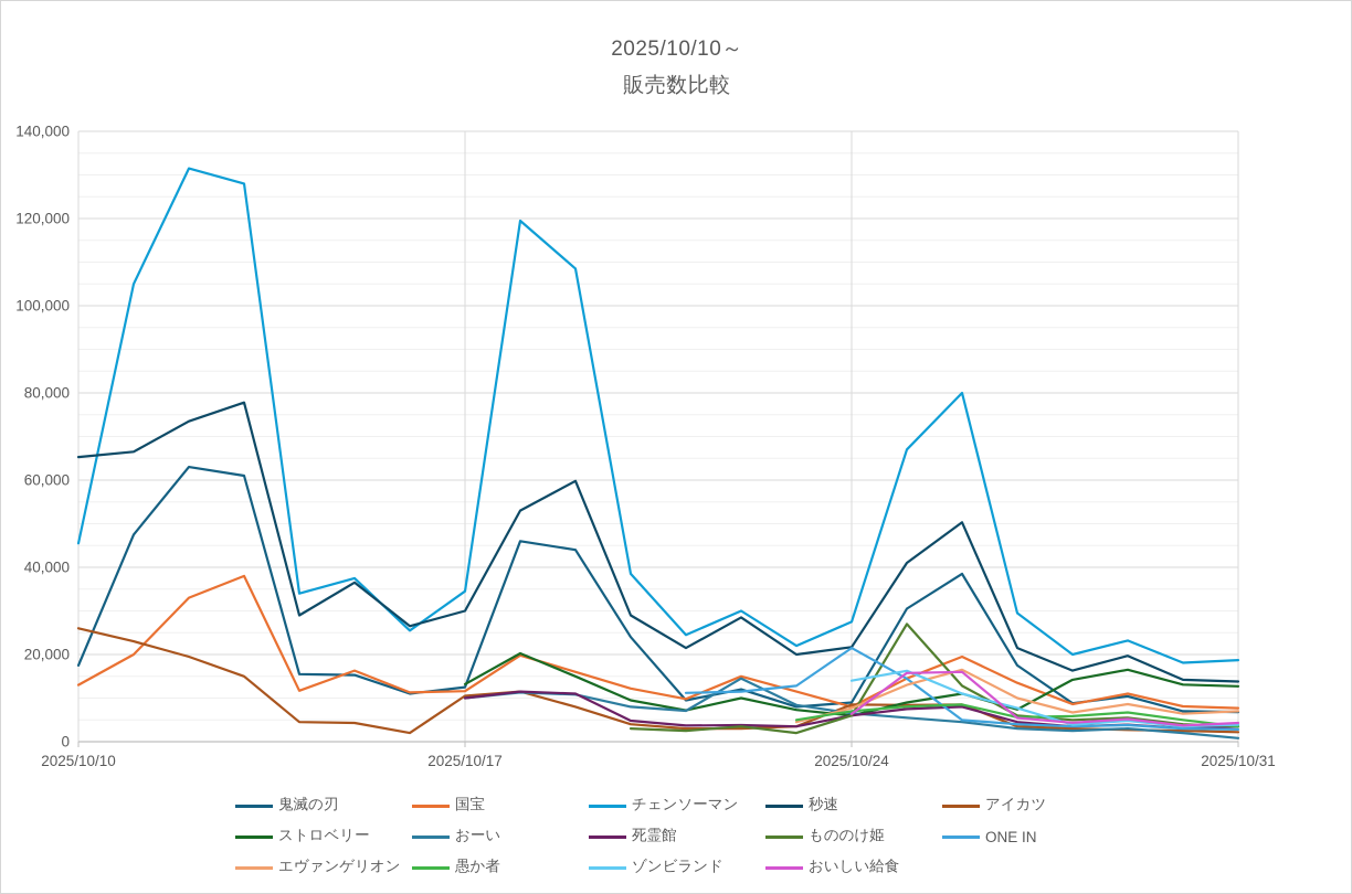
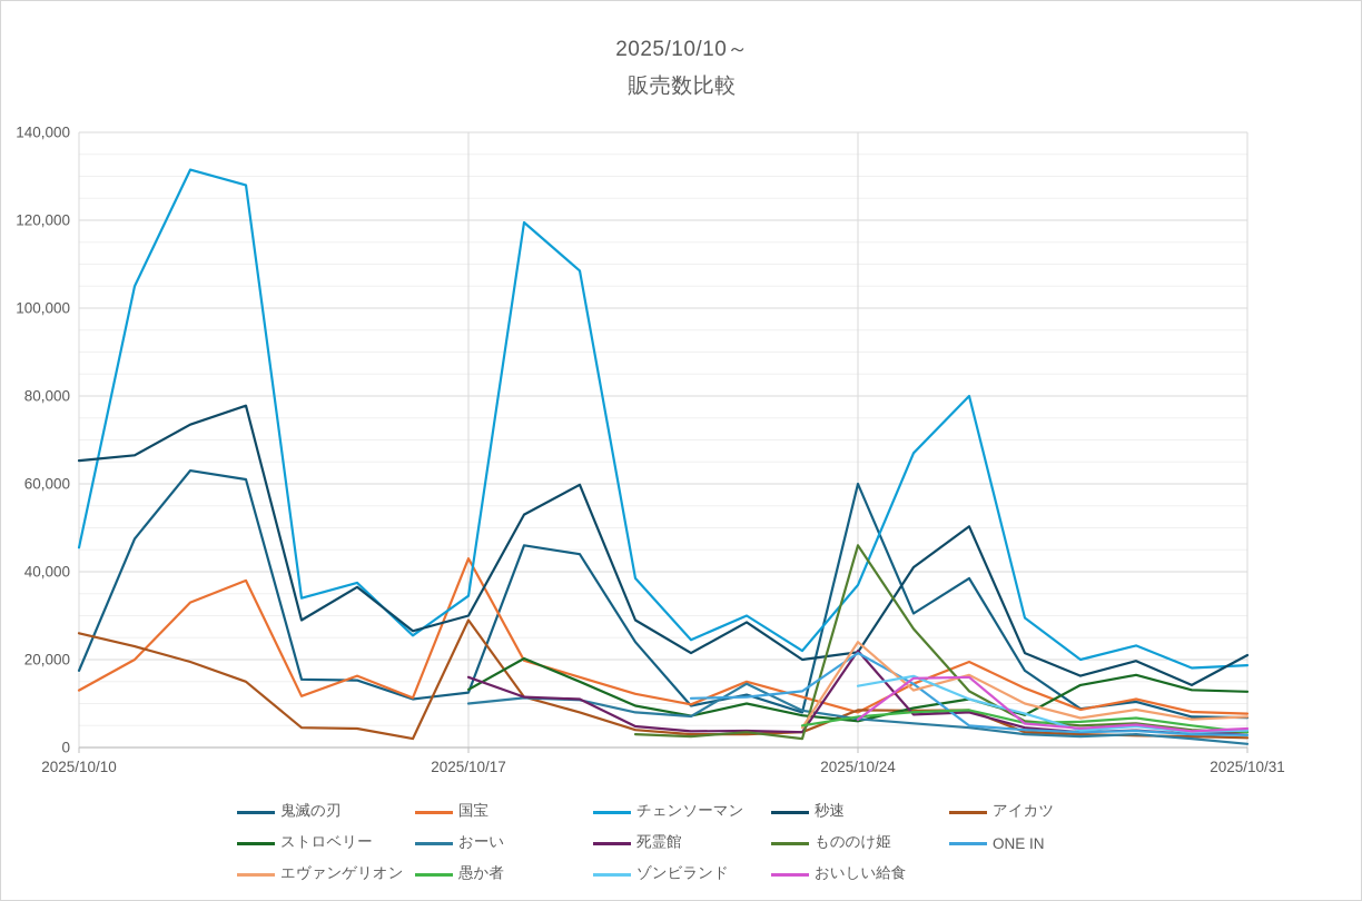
国宝/2025/10/17: 12000 -> 43000
アイカツ/2025/10/17: 10000 -> 29000
死霊館/2025/10/17: 10000 -> 16000
鬼滅の刃/2025/10/24: 9000 -> 60000
チェンソーマン/2025/10/24: 28000 -> 37000
死霊館/2025/10/24: 6000 -> 22000
もののけ姫/2025/10/24: 6000 -> 46000
エヴァンゲリオン/2025/10/24: 8000 -> 24000
秒速/2025/10/31: 14000 -> 21000
